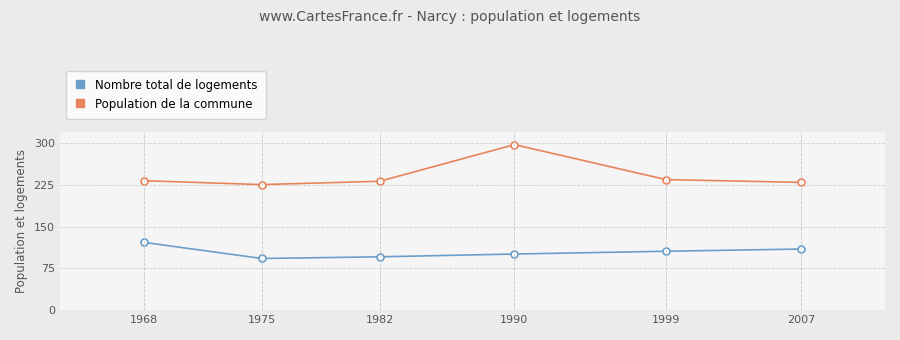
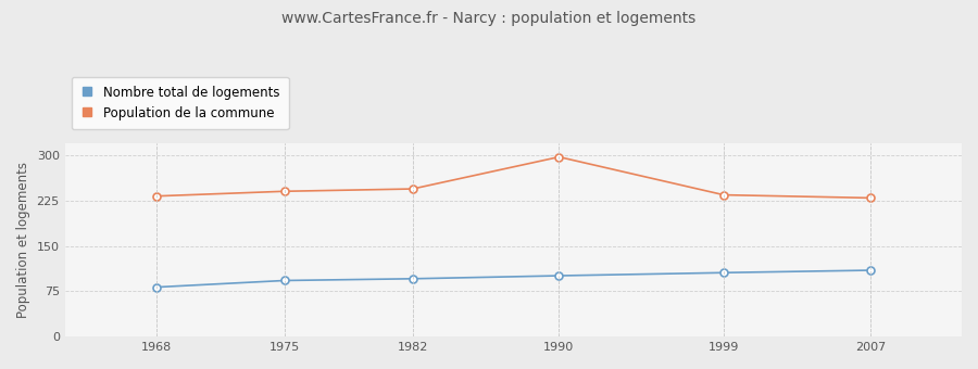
Nombre total de logements/1968: 122 -> 82
Population de la commune/1975: 226 -> 241
Population de la commune/1982: 232 -> 245
